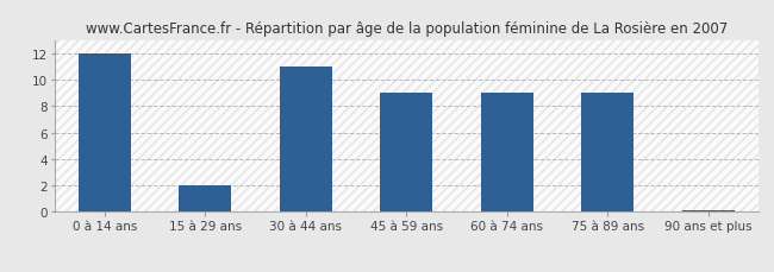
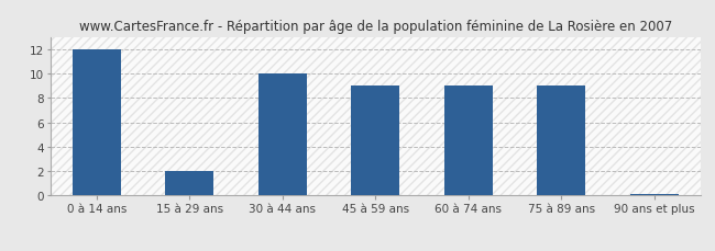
30 à 44 ans: 11.0 -> 10.0
